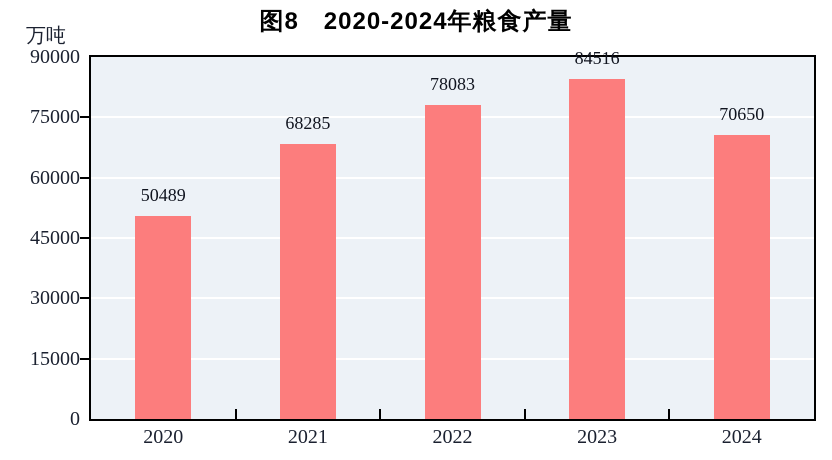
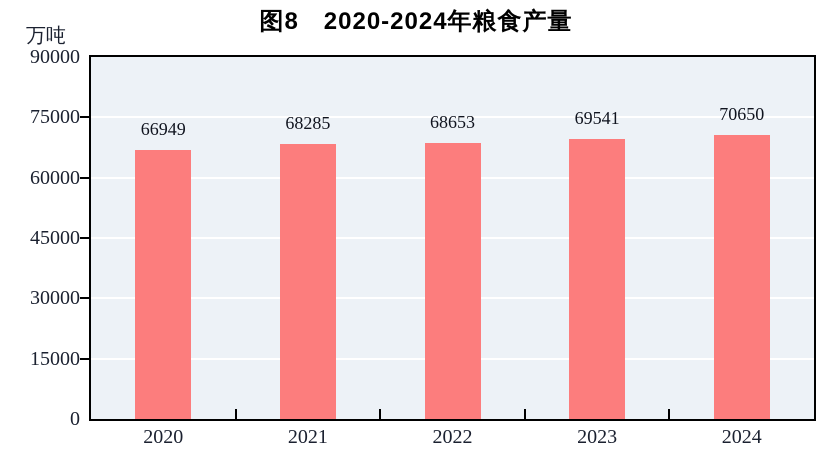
2020: 50489 -> 66949
2022: 78083 -> 68653
2023: 84516 -> 69541
